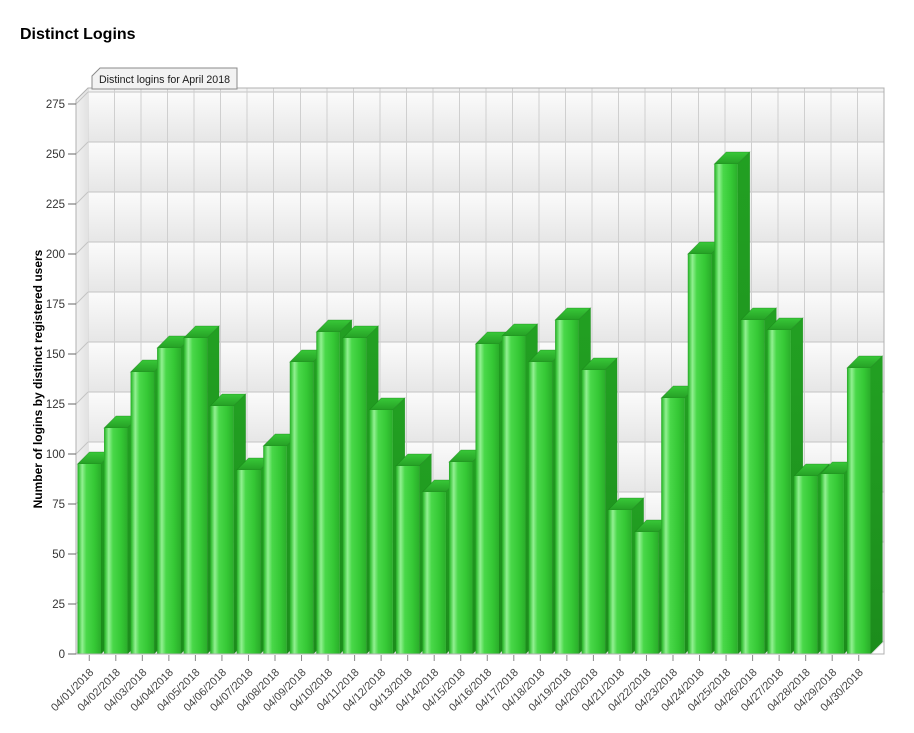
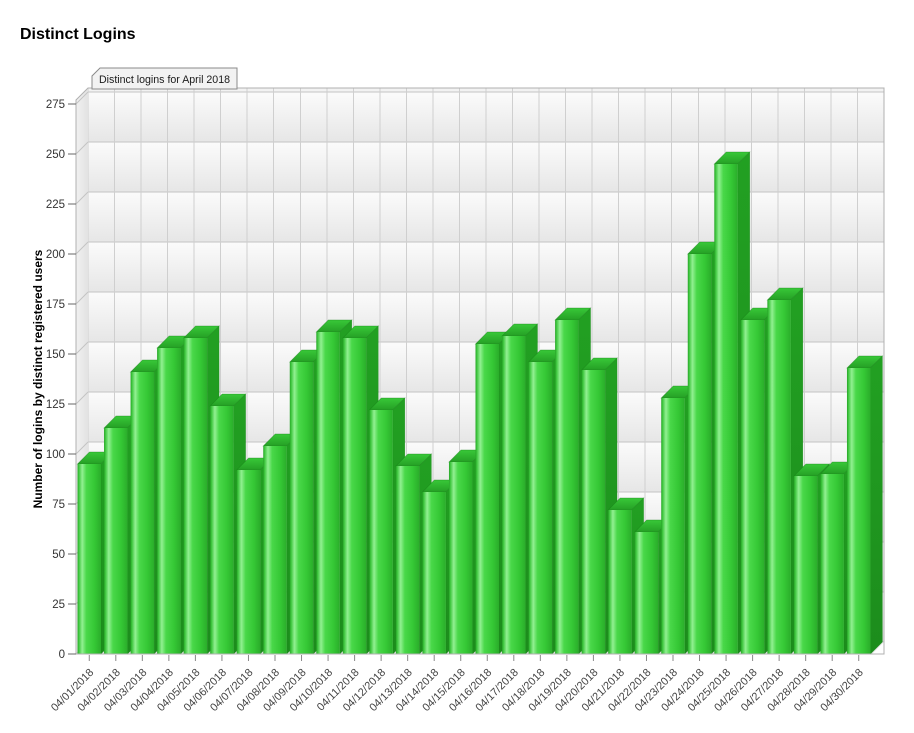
04/27/2018: 162 -> 177
